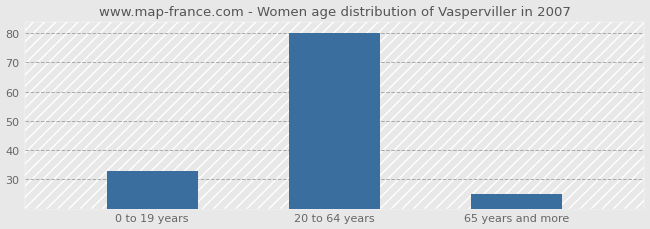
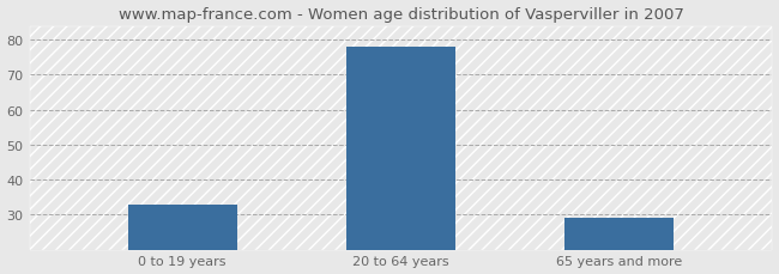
20 to 64 years: 80 -> 78
65 years and more: 25 -> 29
